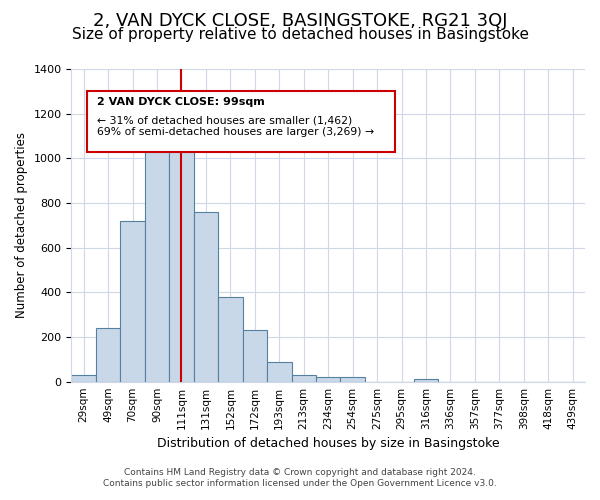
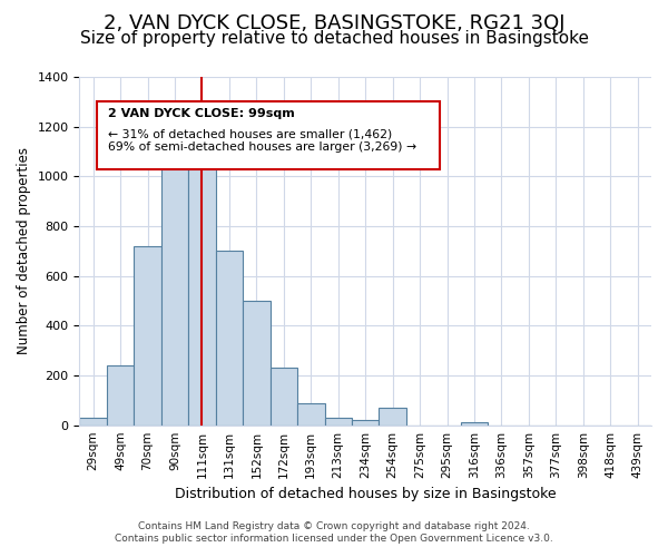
131sqm: 760 -> 700
152sqm: 380 -> 500
254sqm: 20 -> 70
